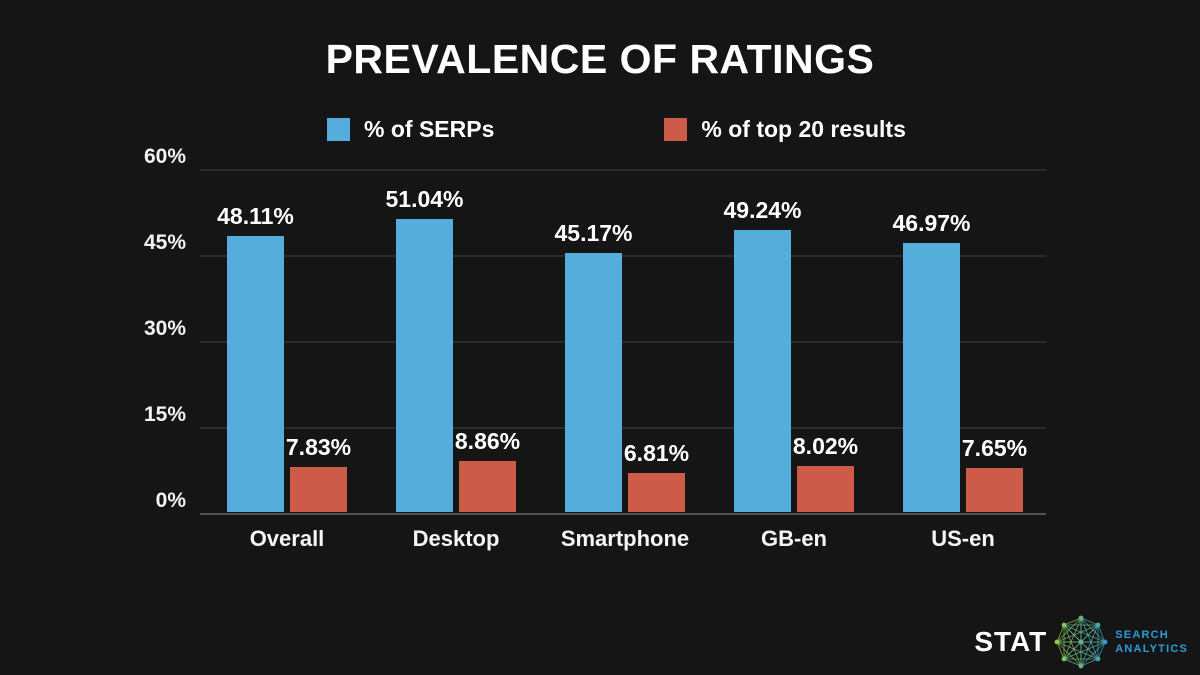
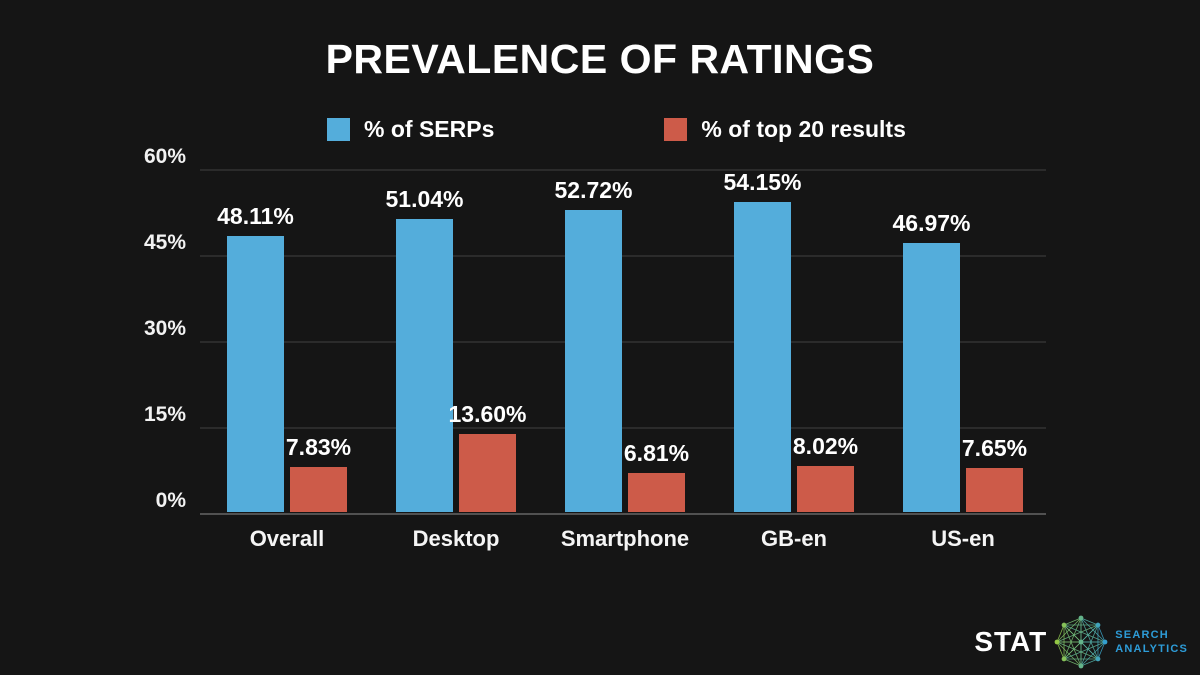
% of top 20 results/Desktop: 8.86% -> 13.60%
% of SERPs/Smartphone: 45.17% -> 52.72%
% of SERPs/GB-en: 49.24% -> 54.15%
